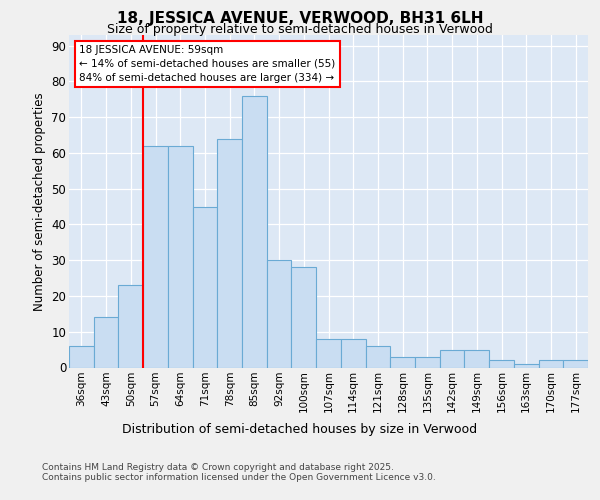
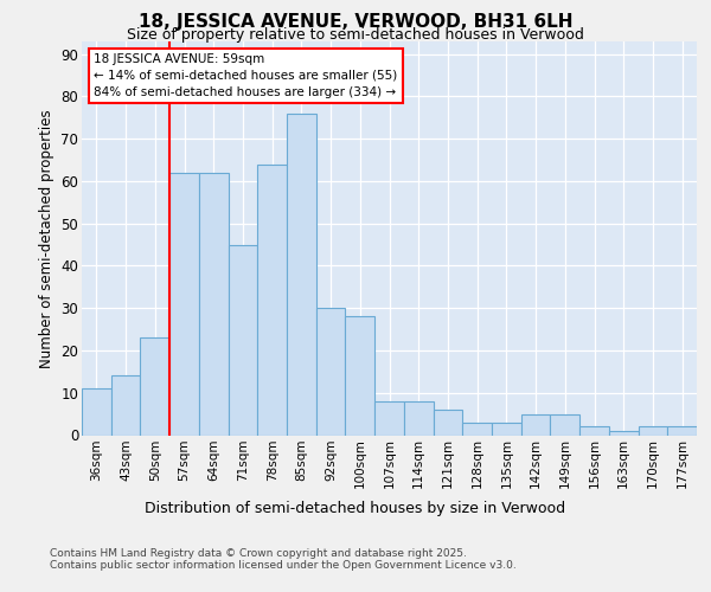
36sqm: 6 -> 11
